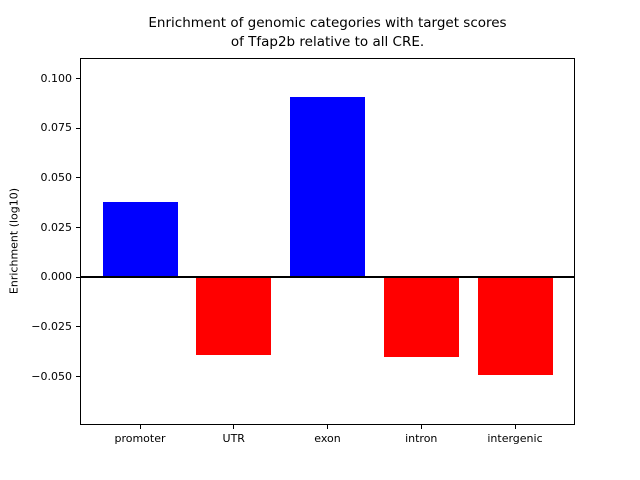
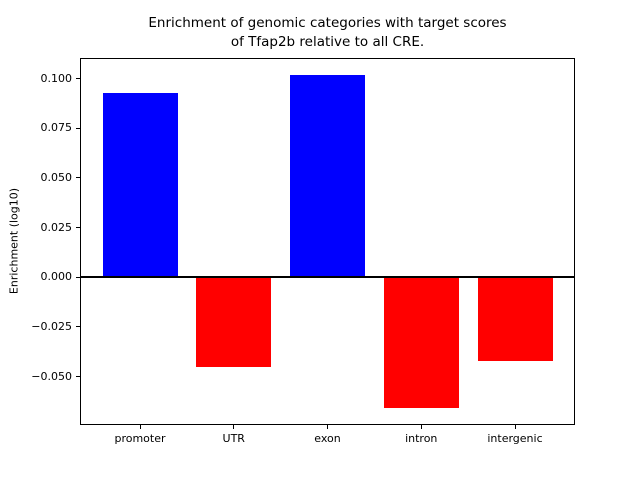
promoter: 0.038 -> 0.093
UTR: -0.039 -> -0.045
exon: 0.091 -> 0.102
intron: -0.040 -> -0.066
intergenic: -0.049 -> -0.042
